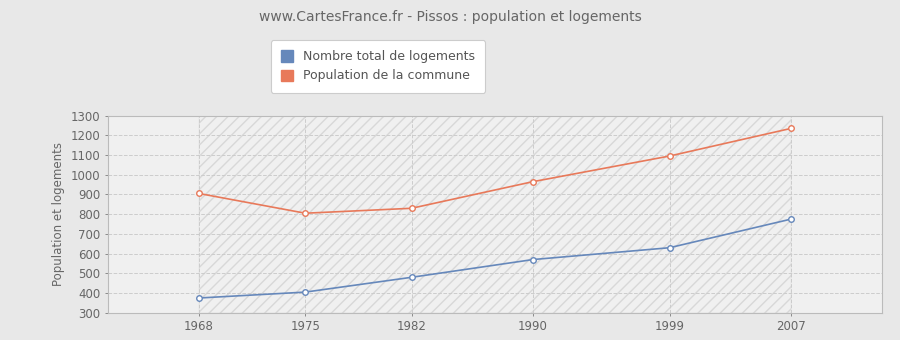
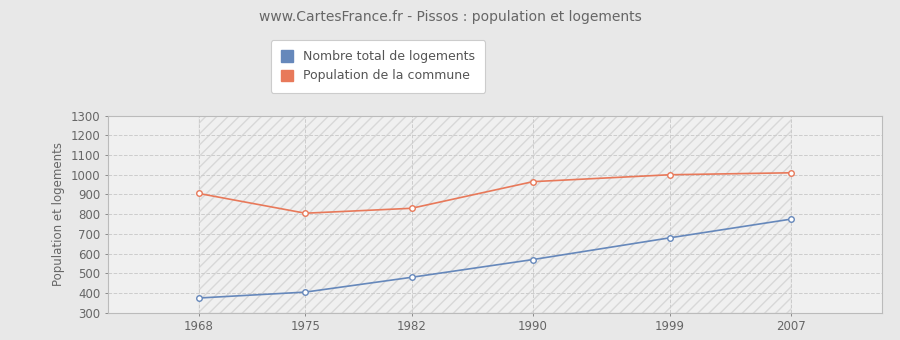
Nombre total de logements/1999: 630 -> 680
Population de la commune/1999: 1100 -> 1000
Population de la commune/2007: 1240 -> 1010
